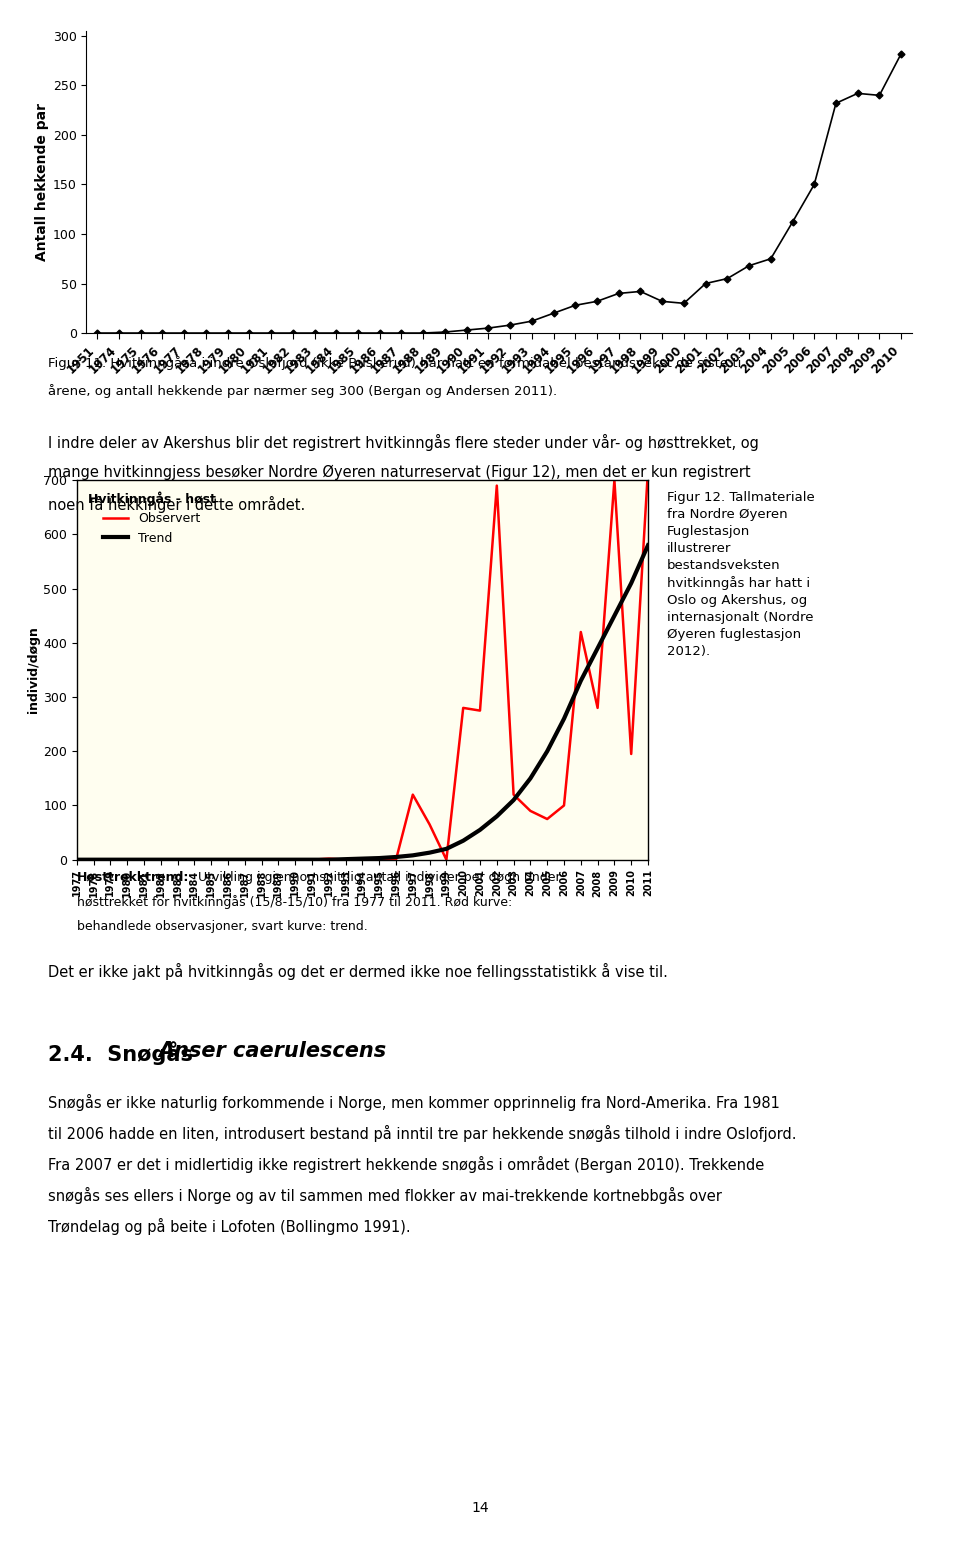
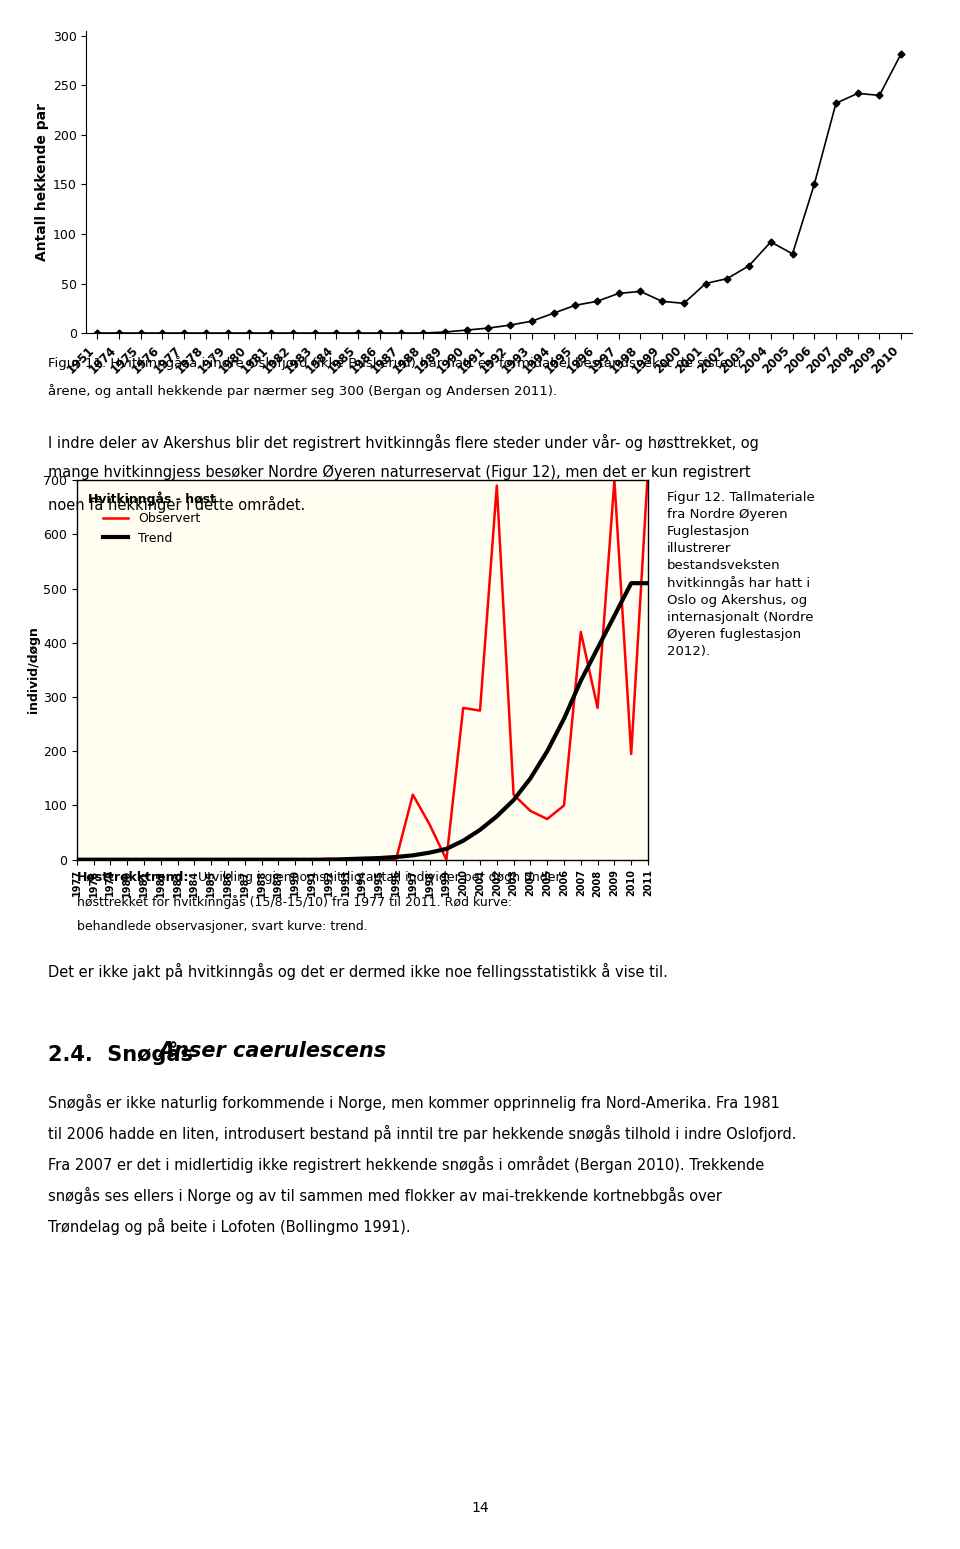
2004: 75 -> 92
2005: 112 -> 80
Trend/2011: 580 -> 510
